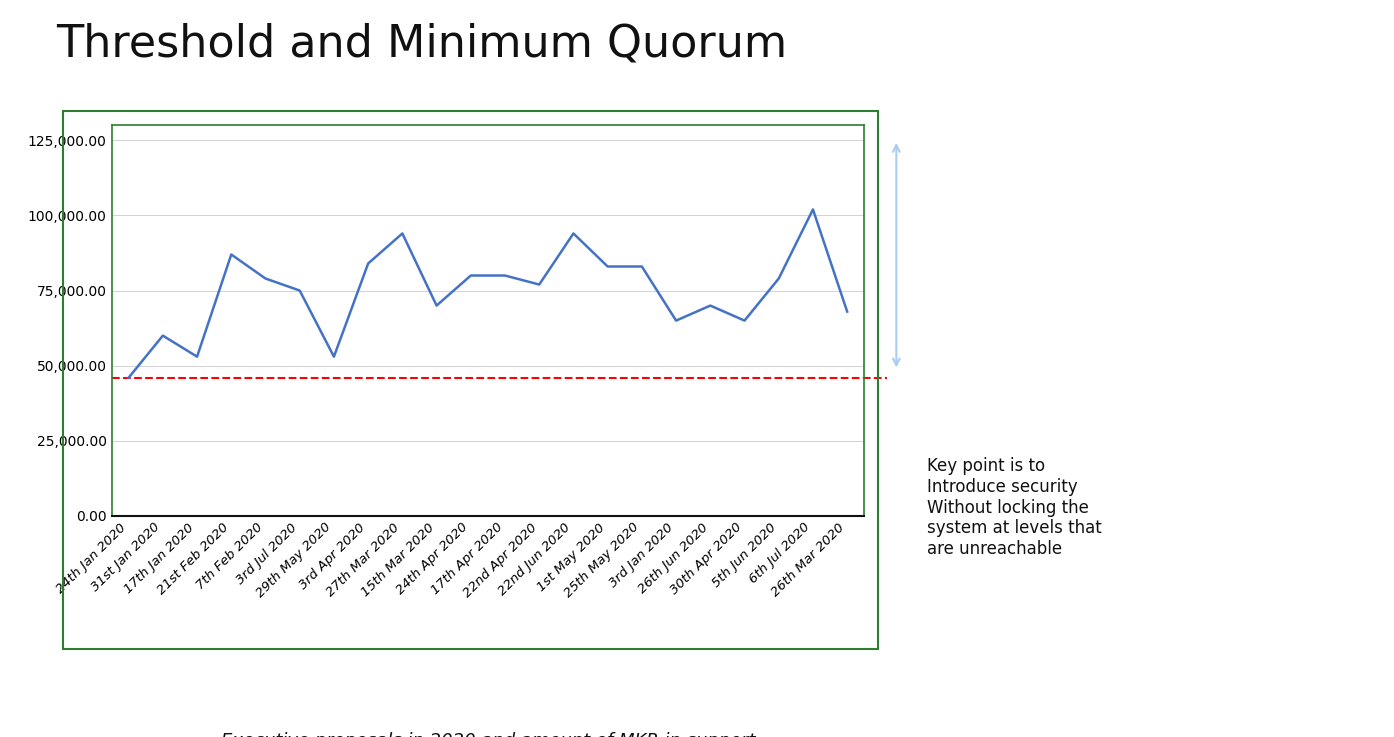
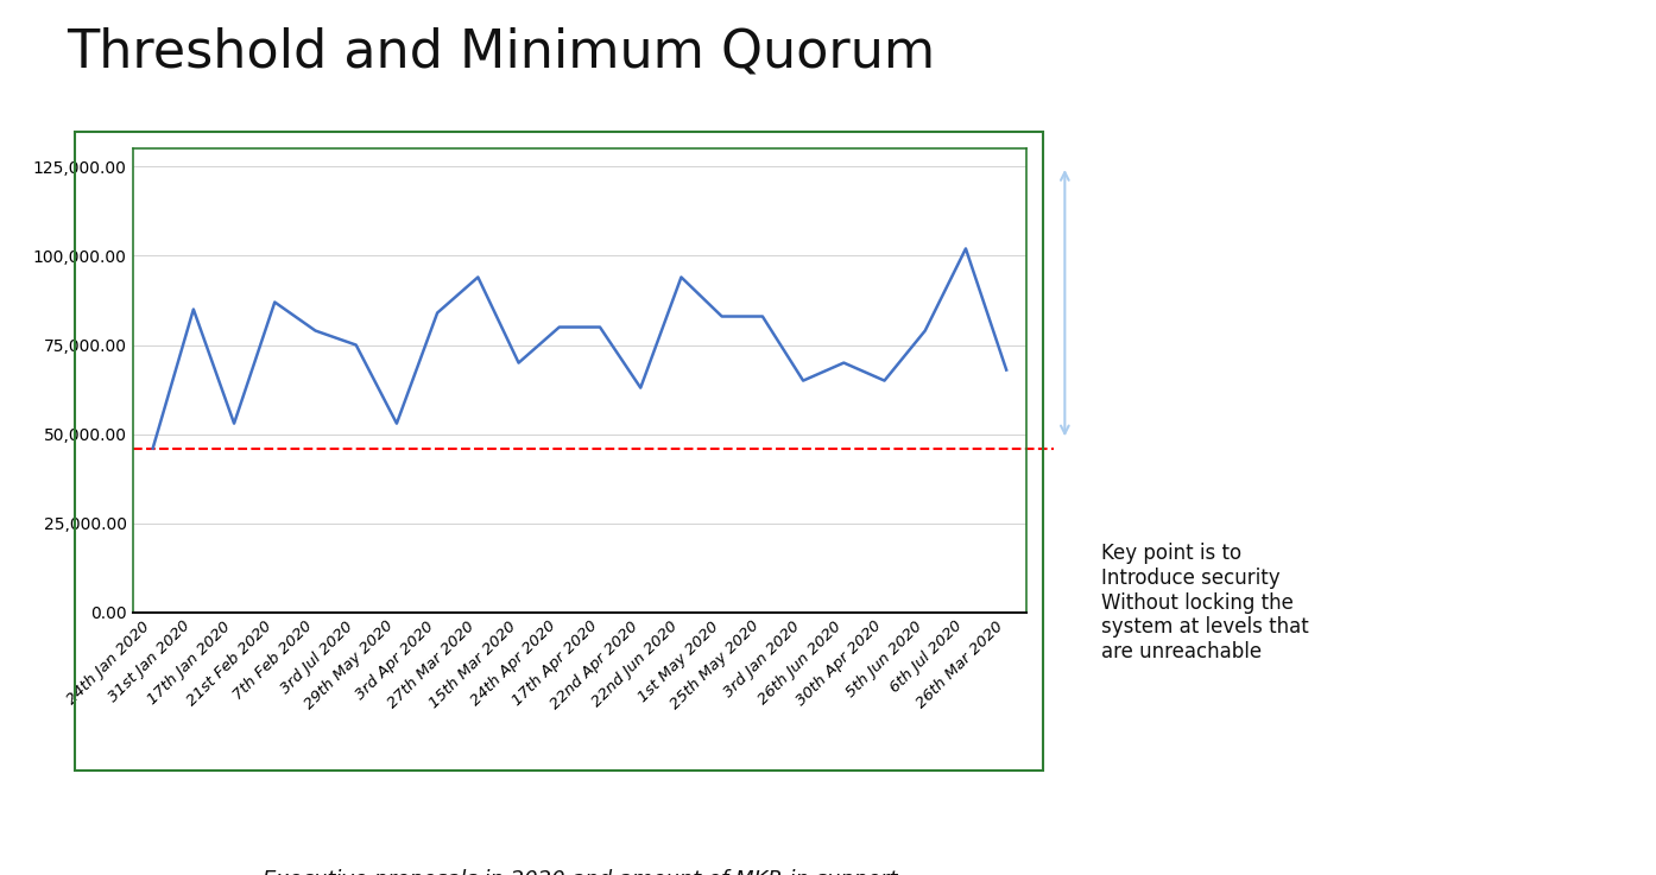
31st Jan 2020: 60,000 -> 85,000
22nd Apr 2020: 77,000 -> 63,000
